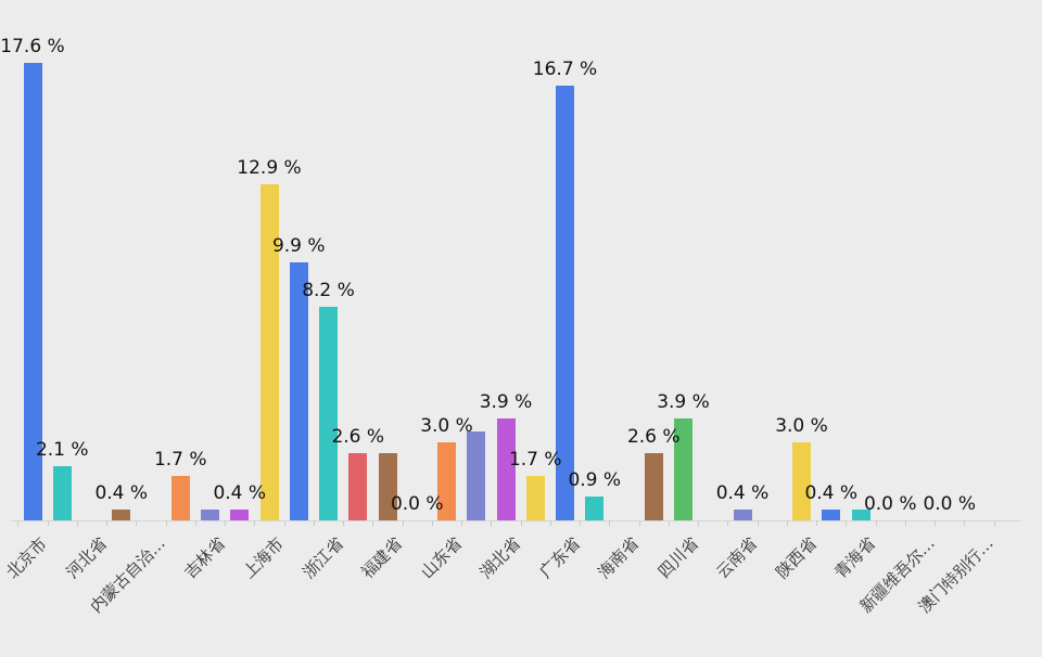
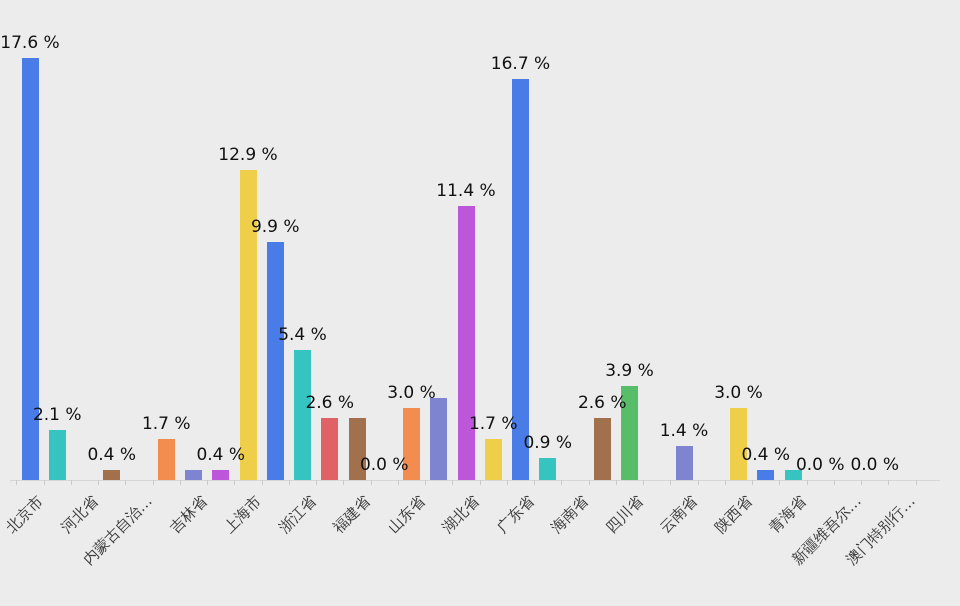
浙江省: 8.2 -> 5.4
湖北省: 3.9 -> 11.4
云南省: 0.4 -> 1.4
